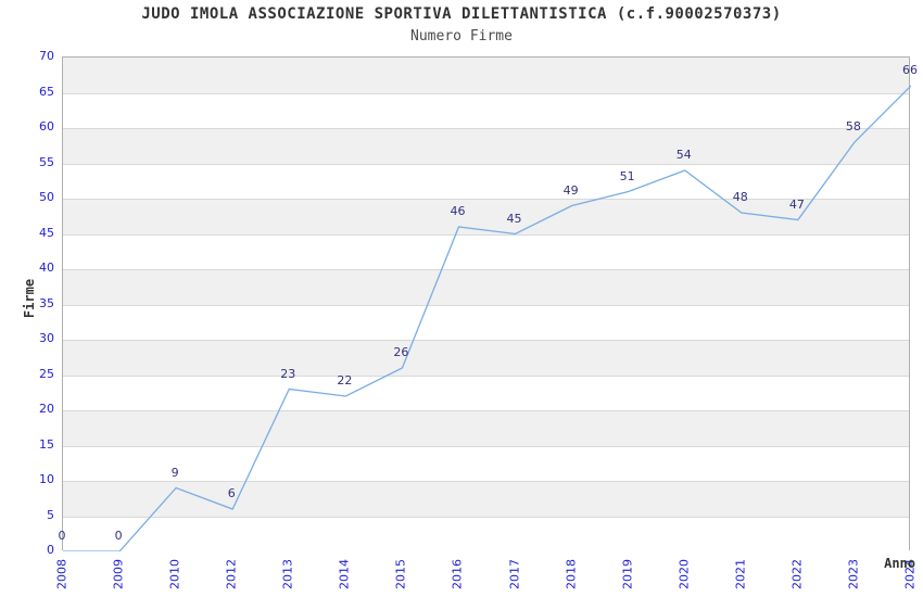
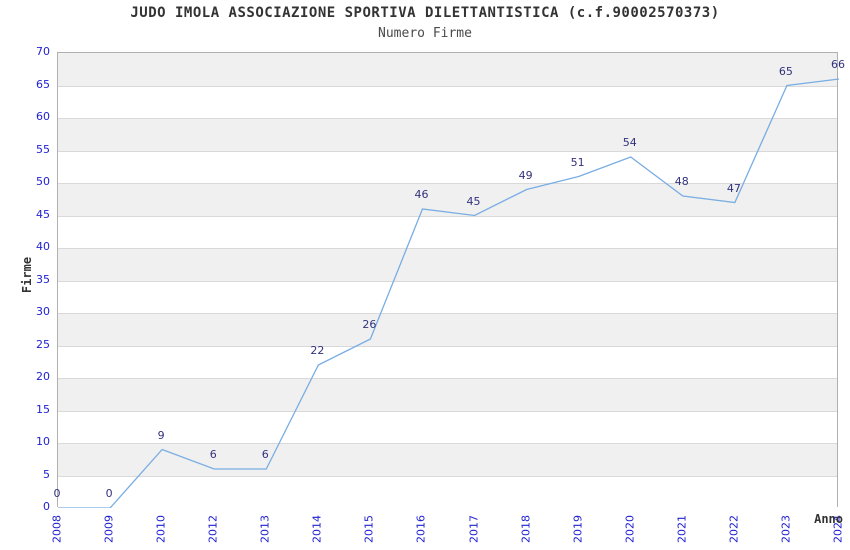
2013: 23 -> 6
2023: 58 -> 65
